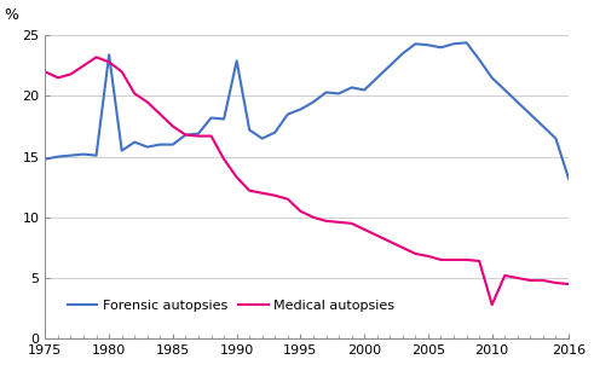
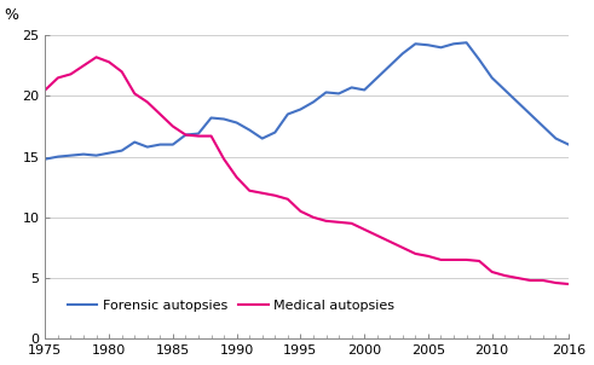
Medical autopsies/1975: 22.0 -> 20.5
Forensic autopsies/1980: 23.4 -> 15.3
Forensic autopsies/1990: 22.9 -> 17.8
Medical autopsies/2010: 2.8 -> 5.5
Forensic autopsies/2016: 13.2 -> 16.0
